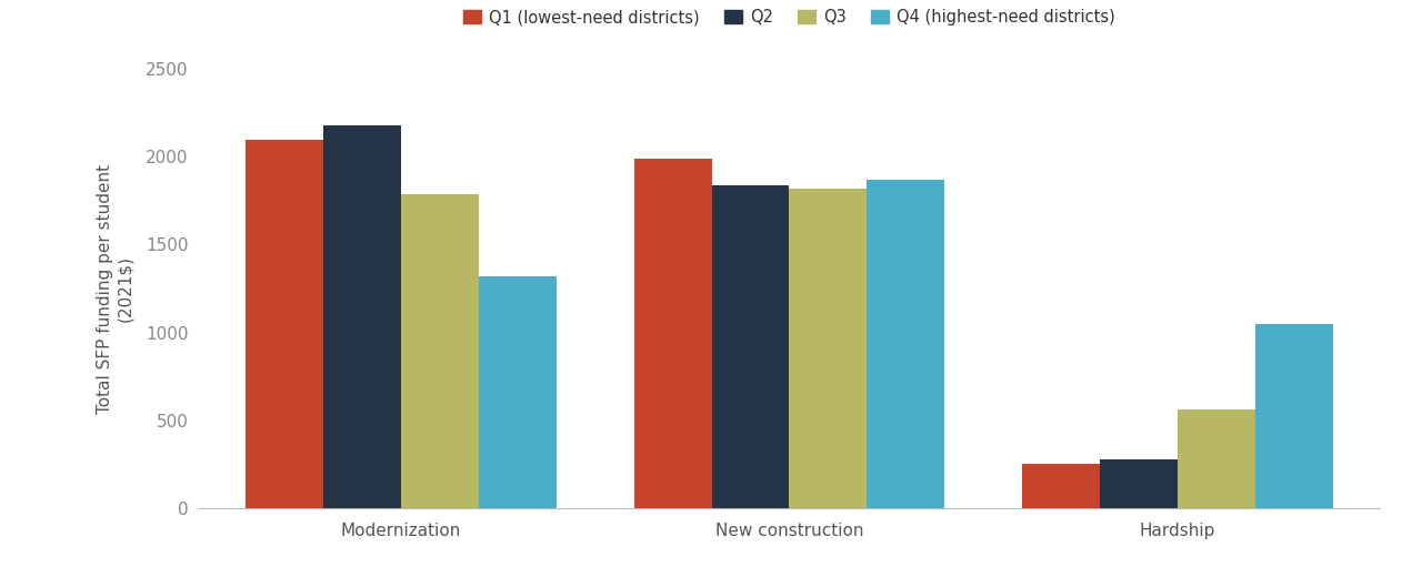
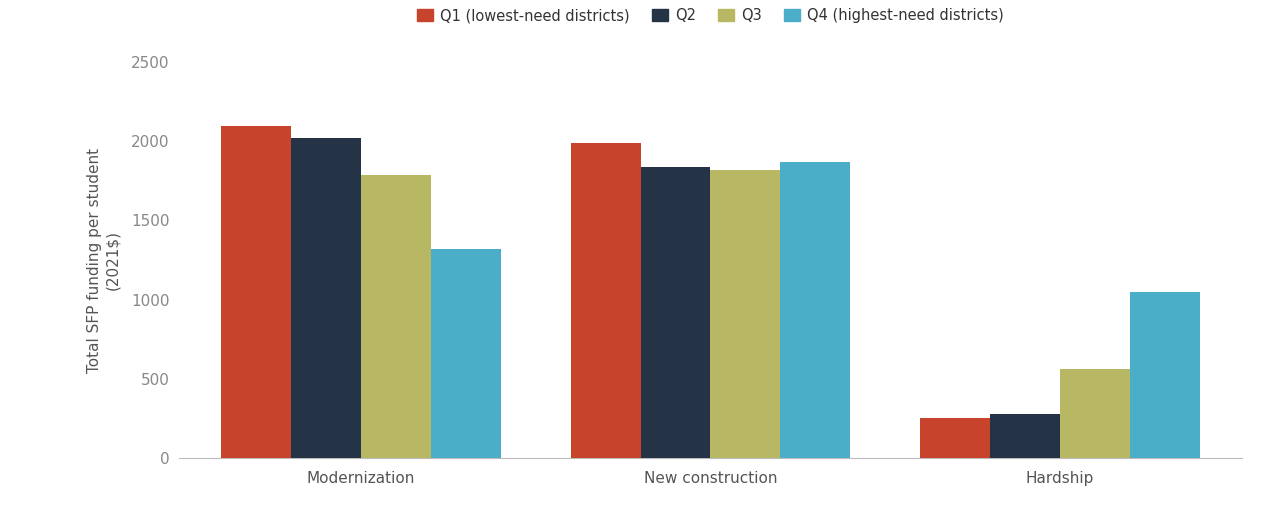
Q2/Modernization: 2180 -> 2020
